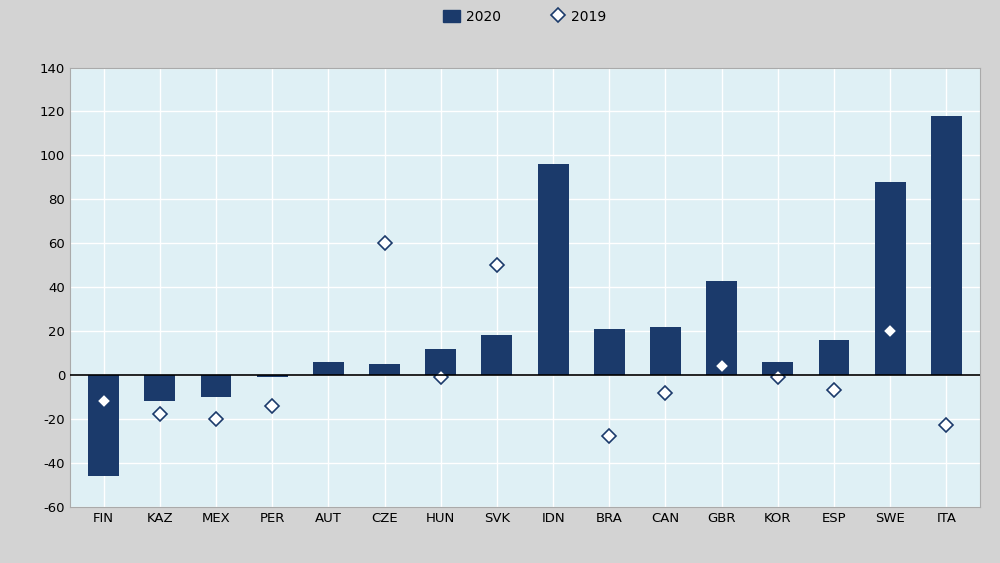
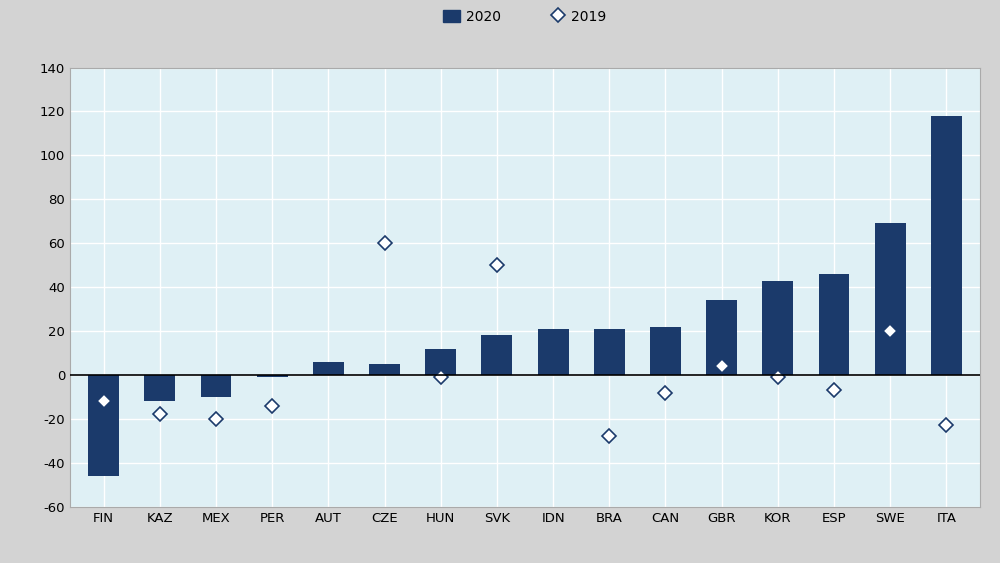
IDN: 96 -> 21
GBR: 43 -> 34
KOR: 6 -> 43
ESP: 16 -> 46
SWE: 88 -> 69
